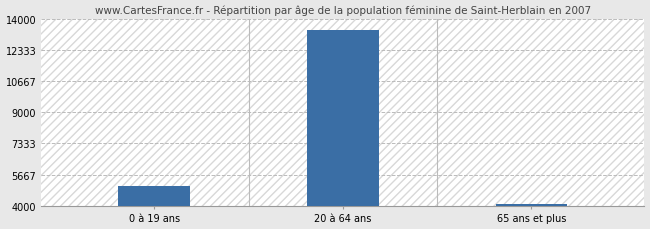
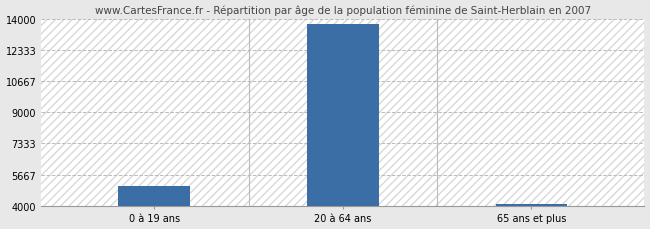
20 à 64 ans: 13400 -> 13700
